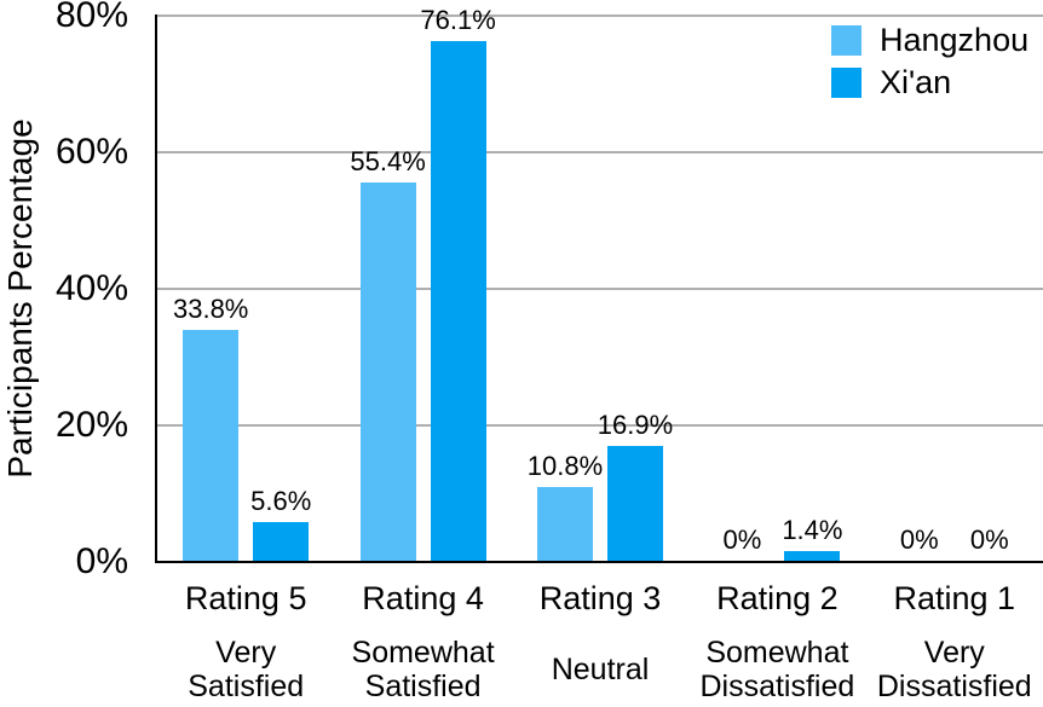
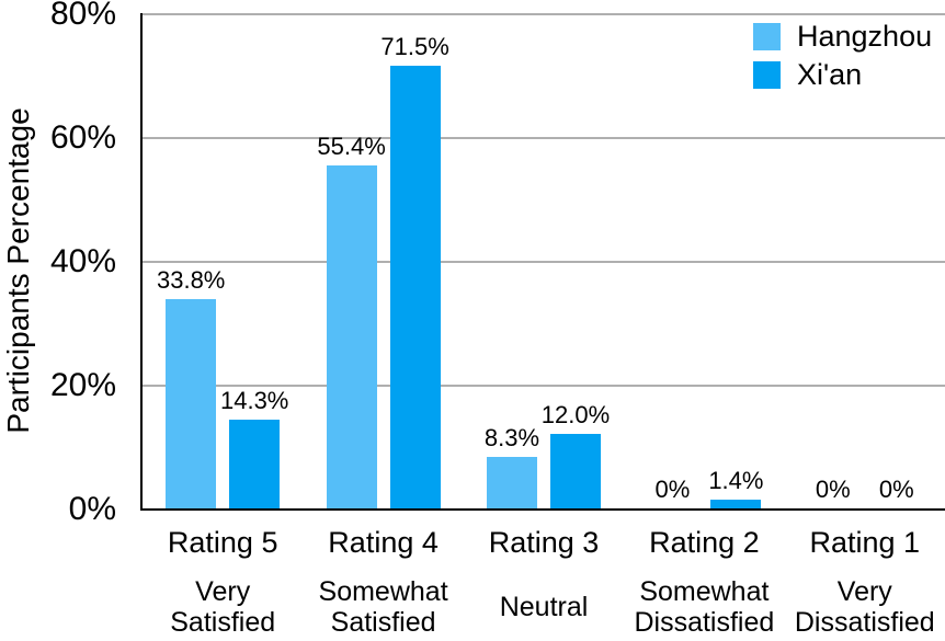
Xi'an/Rating 5: 5.6% -> 14.3%
Xi'an/Rating 4: 76.1% -> 71.5%
Hangzhou/Rating 3: 10.8% -> 8.3%
Xi'an/Rating 3: 16.9% -> 12.0%
